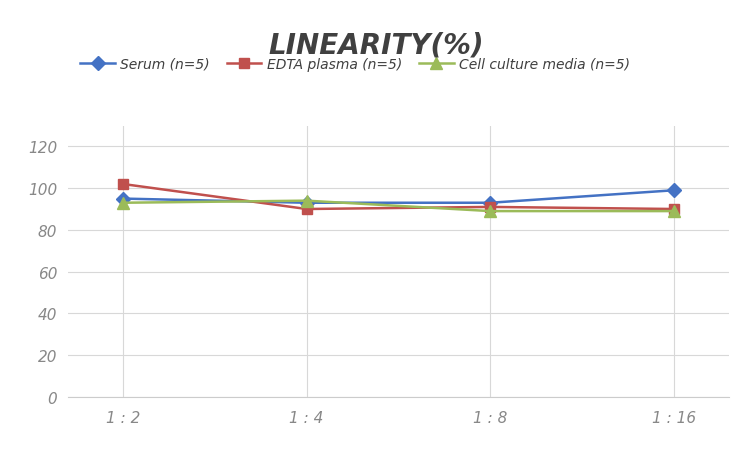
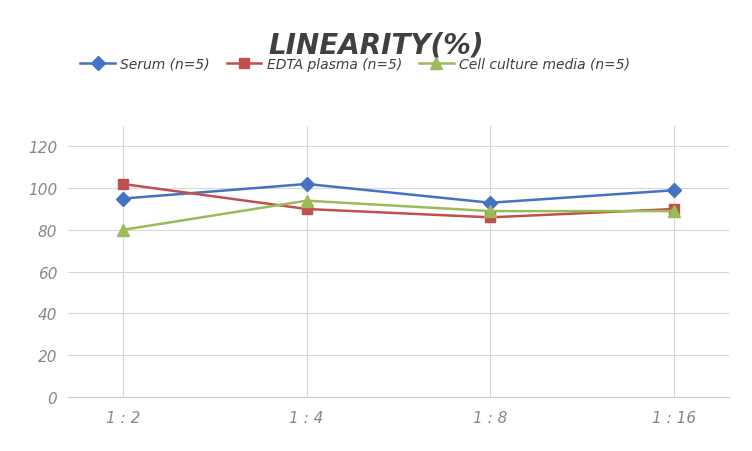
Cell culture media (n=5)/1 : 2: 93 -> 80
Serum (n=5)/1 : 4: 93 -> 102
EDTA plasma (n=5)/1 : 8: 91 -> 86
